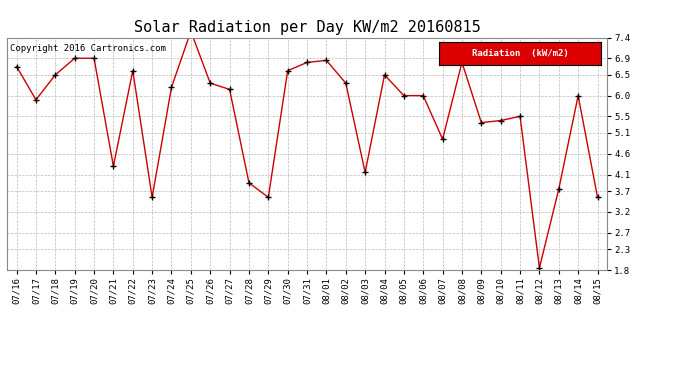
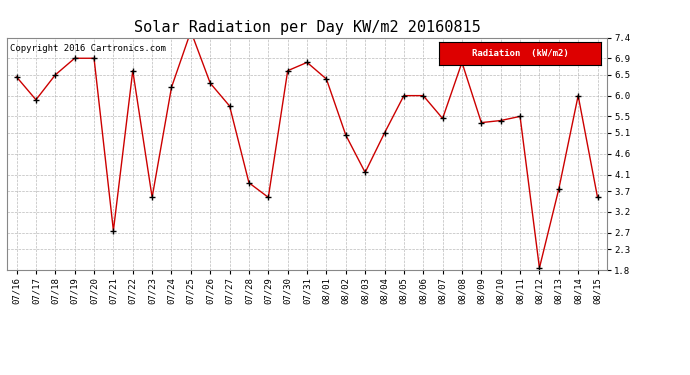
07/16: 6.70 -> 6.45
07/21: 4.30 -> 2.75
07/27: 6.15 -> 5.75
08/01: 6.85 -> 6.40
08/02: 6.30 -> 5.05
08/04: 6.50 -> 5.10
08/07: 4.95 -> 5.45
